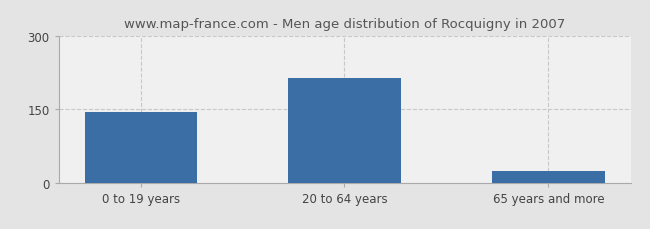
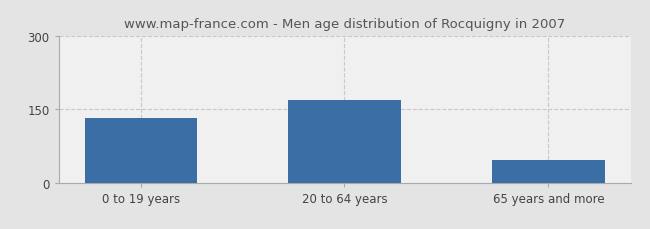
0 to 19 years: 145 -> 133
20 to 64 years: 215 -> 170
65 years and more: 25 -> 47
